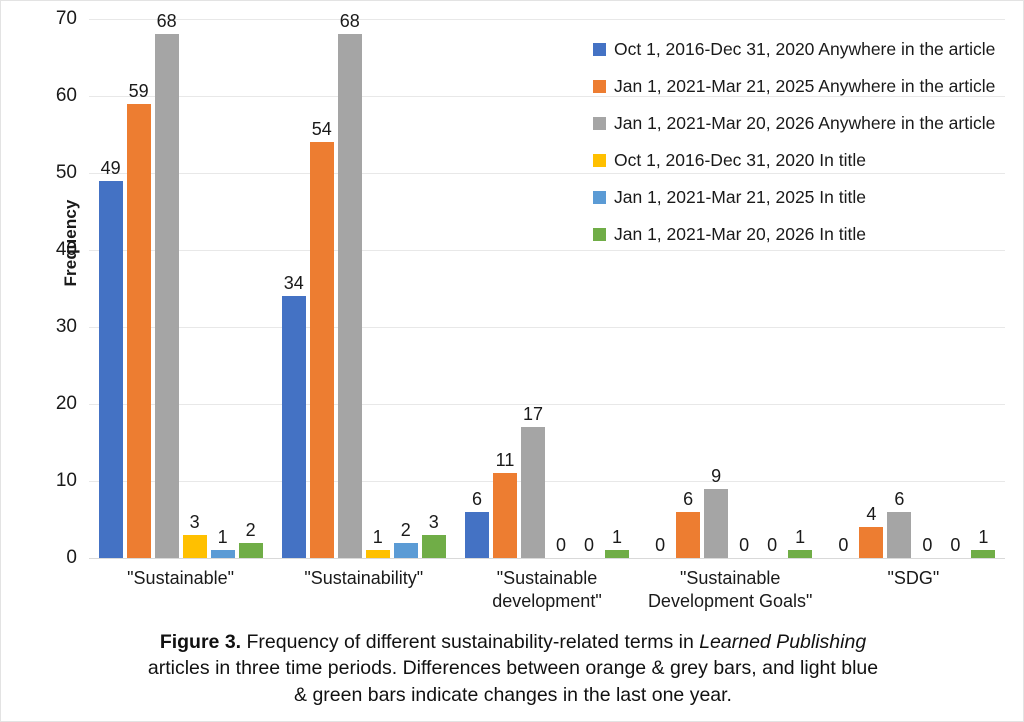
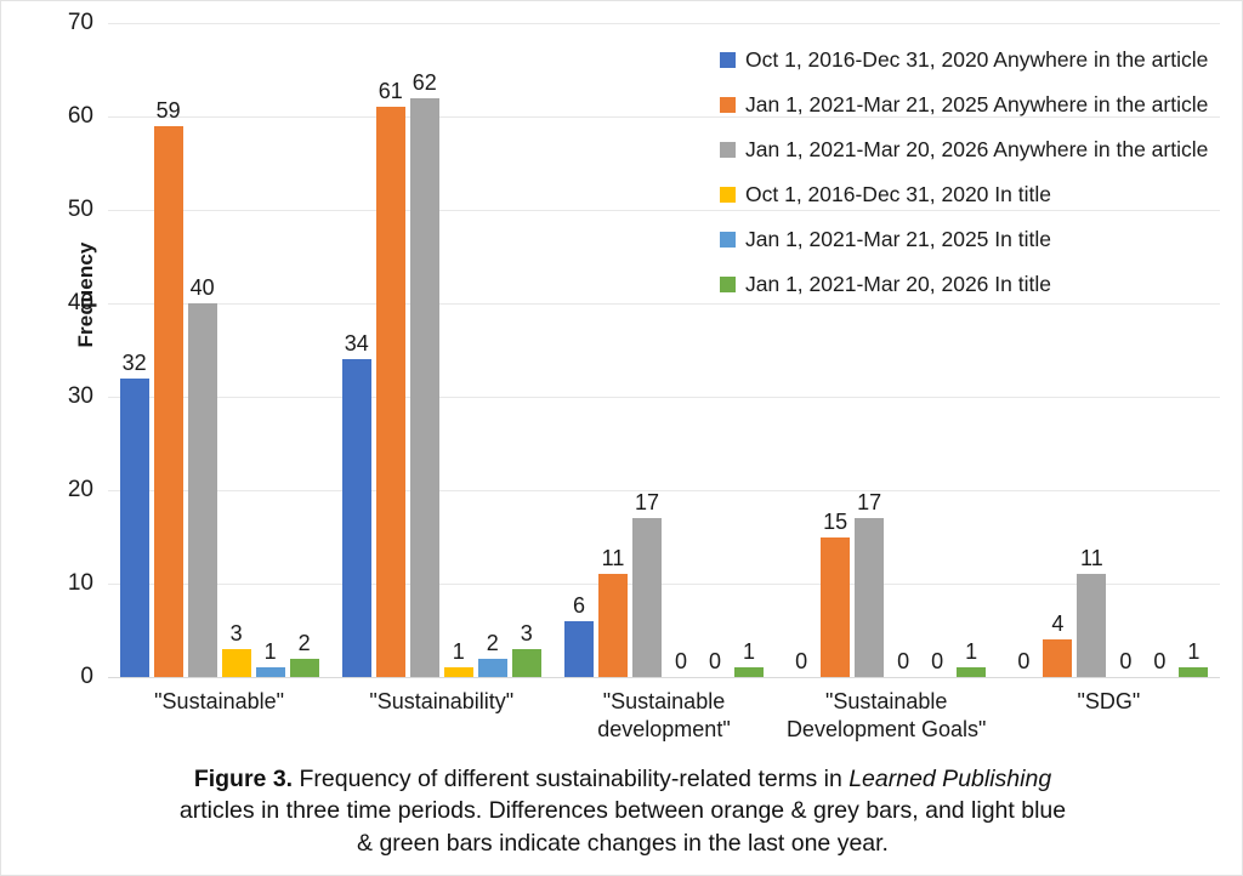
Oct 1, 2016-Dec 31, 2020 Anywhere in the article/"Sustainable": 49 -> 32
Jan 1, 2021-Mar 20, 2026 Anywhere in the article/"Sustainable": 68 -> 40
Jan 1, 2021-Mar 21, 2025 Anywhere in the article/"Sustainability": 54 -> 61
Jan 1, 2021-Mar 20, 2026 Anywhere in the article/"Sustainability": 68 -> 62
Jan 1, 2021-Mar 21, 2025 Anywhere in the article/"Sustainable Development Goals": 6 -> 15
Jan 1, 2021-Mar 20, 2026 Anywhere in the article/"Sustainable Development Goals": 9 -> 17
Jan 1, 2021-Mar 20, 2026 Anywhere in the article/"SDG": 6 -> 11
